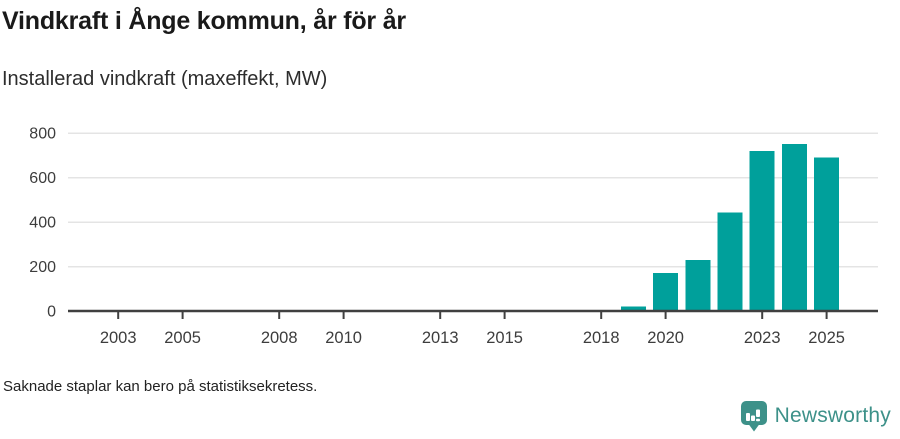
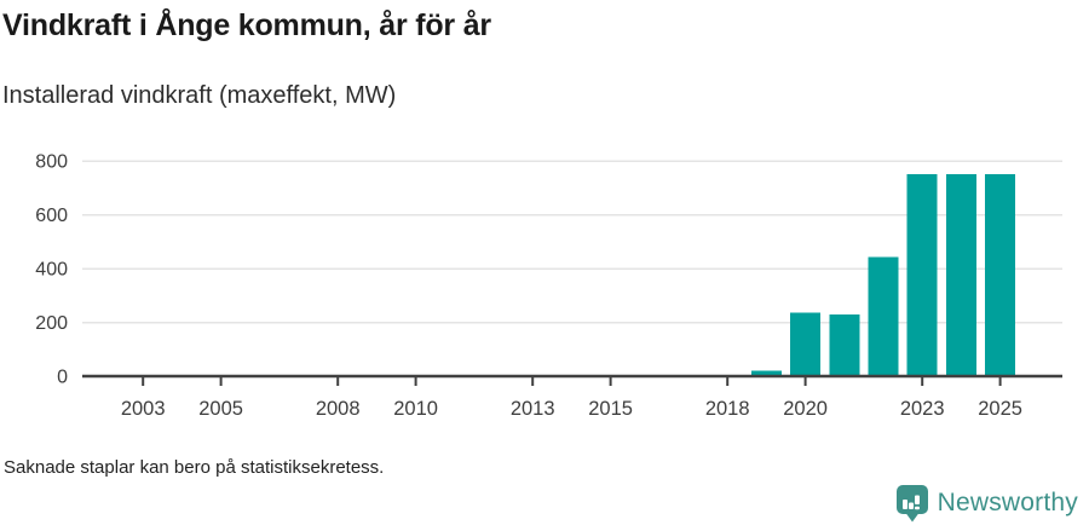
2020: 170 -> 240
2023: 720 -> 750
2025: 690 -> 750
